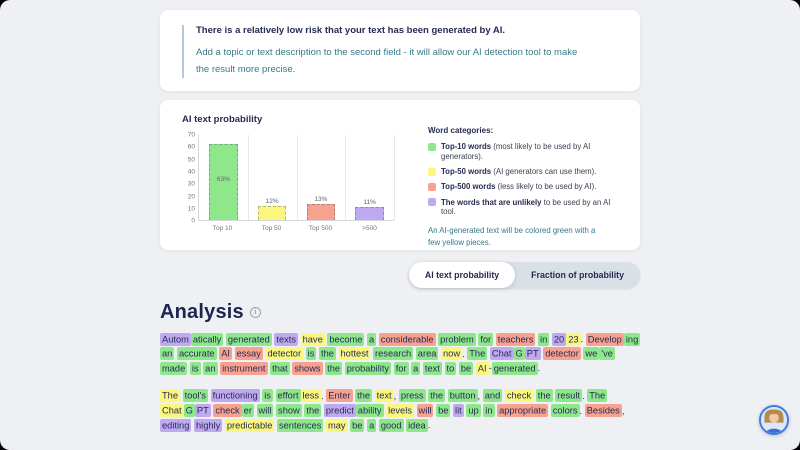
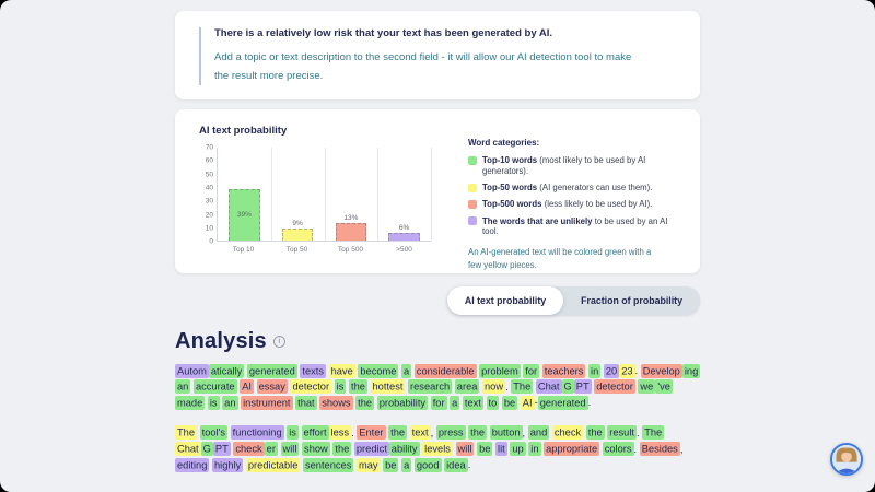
Top 10: 63% -> 39%
Top 50: 12% -> 9%
>500: 11% -> 6%
